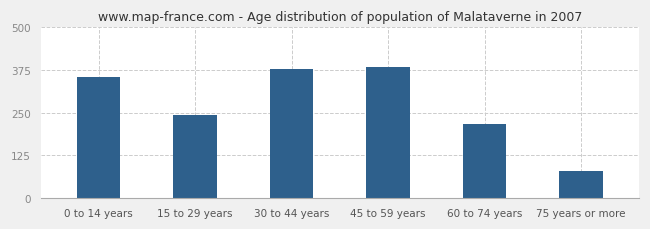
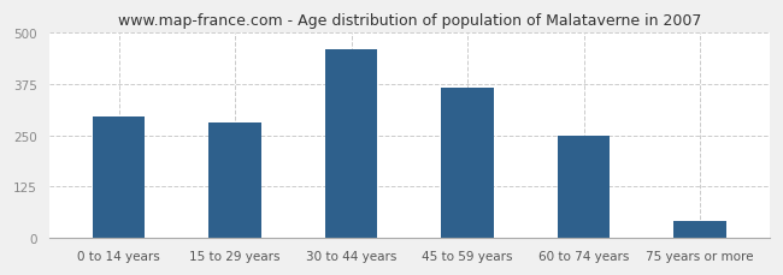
0 to 14 years: 355 -> 295
15 to 29 years: 242 -> 280
30 to 44 years: 377 -> 460
45 to 59 years: 383 -> 365
60 to 74 years: 218 -> 250
75 years or more: 80 -> 40
